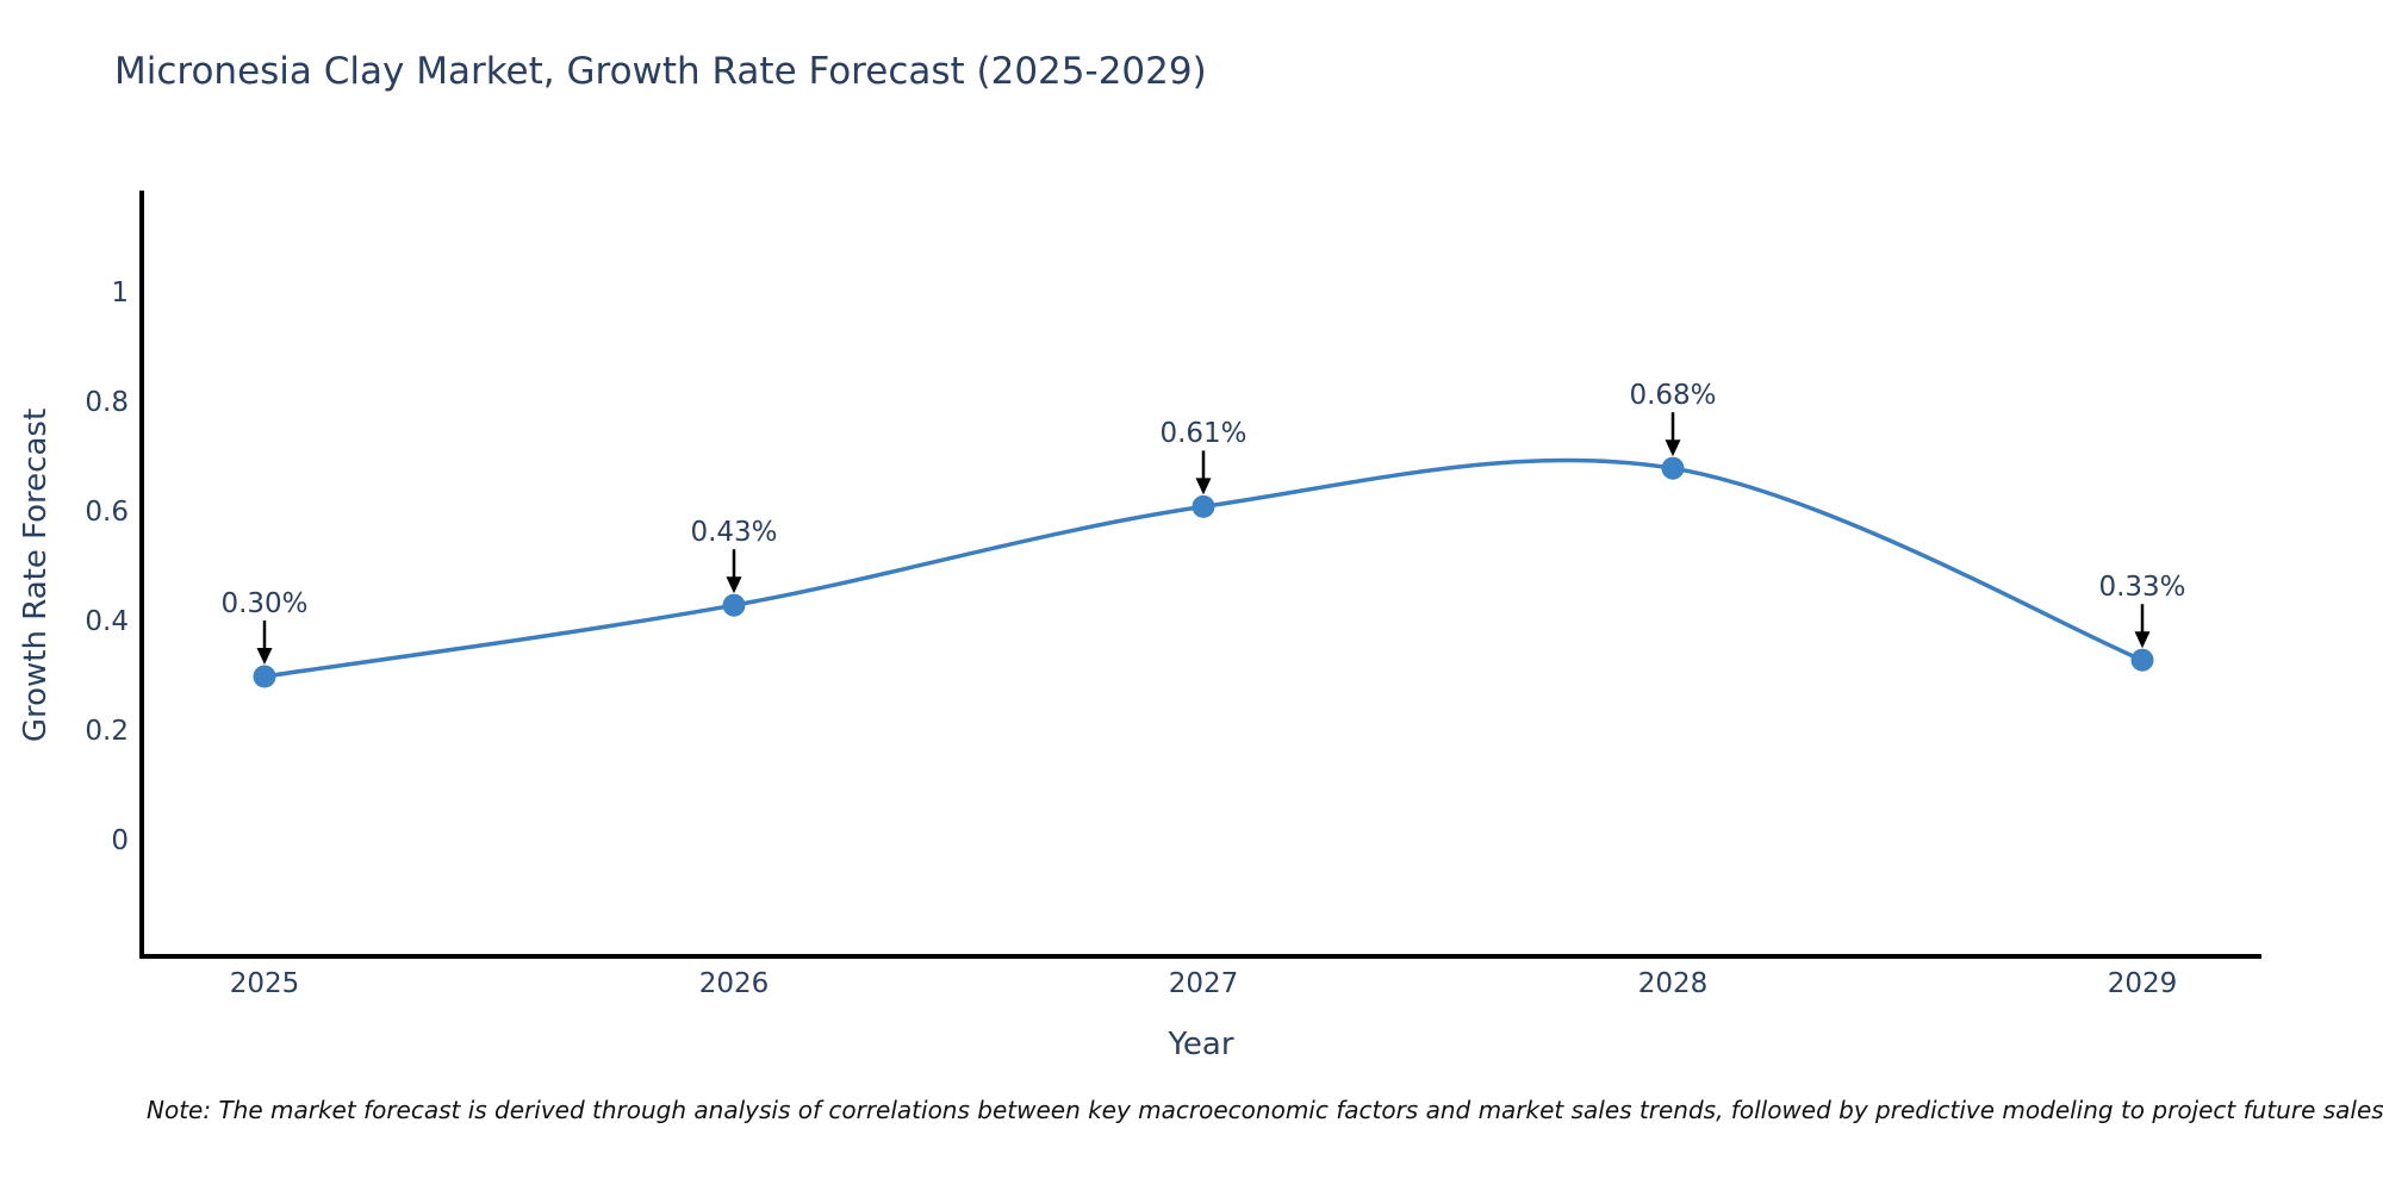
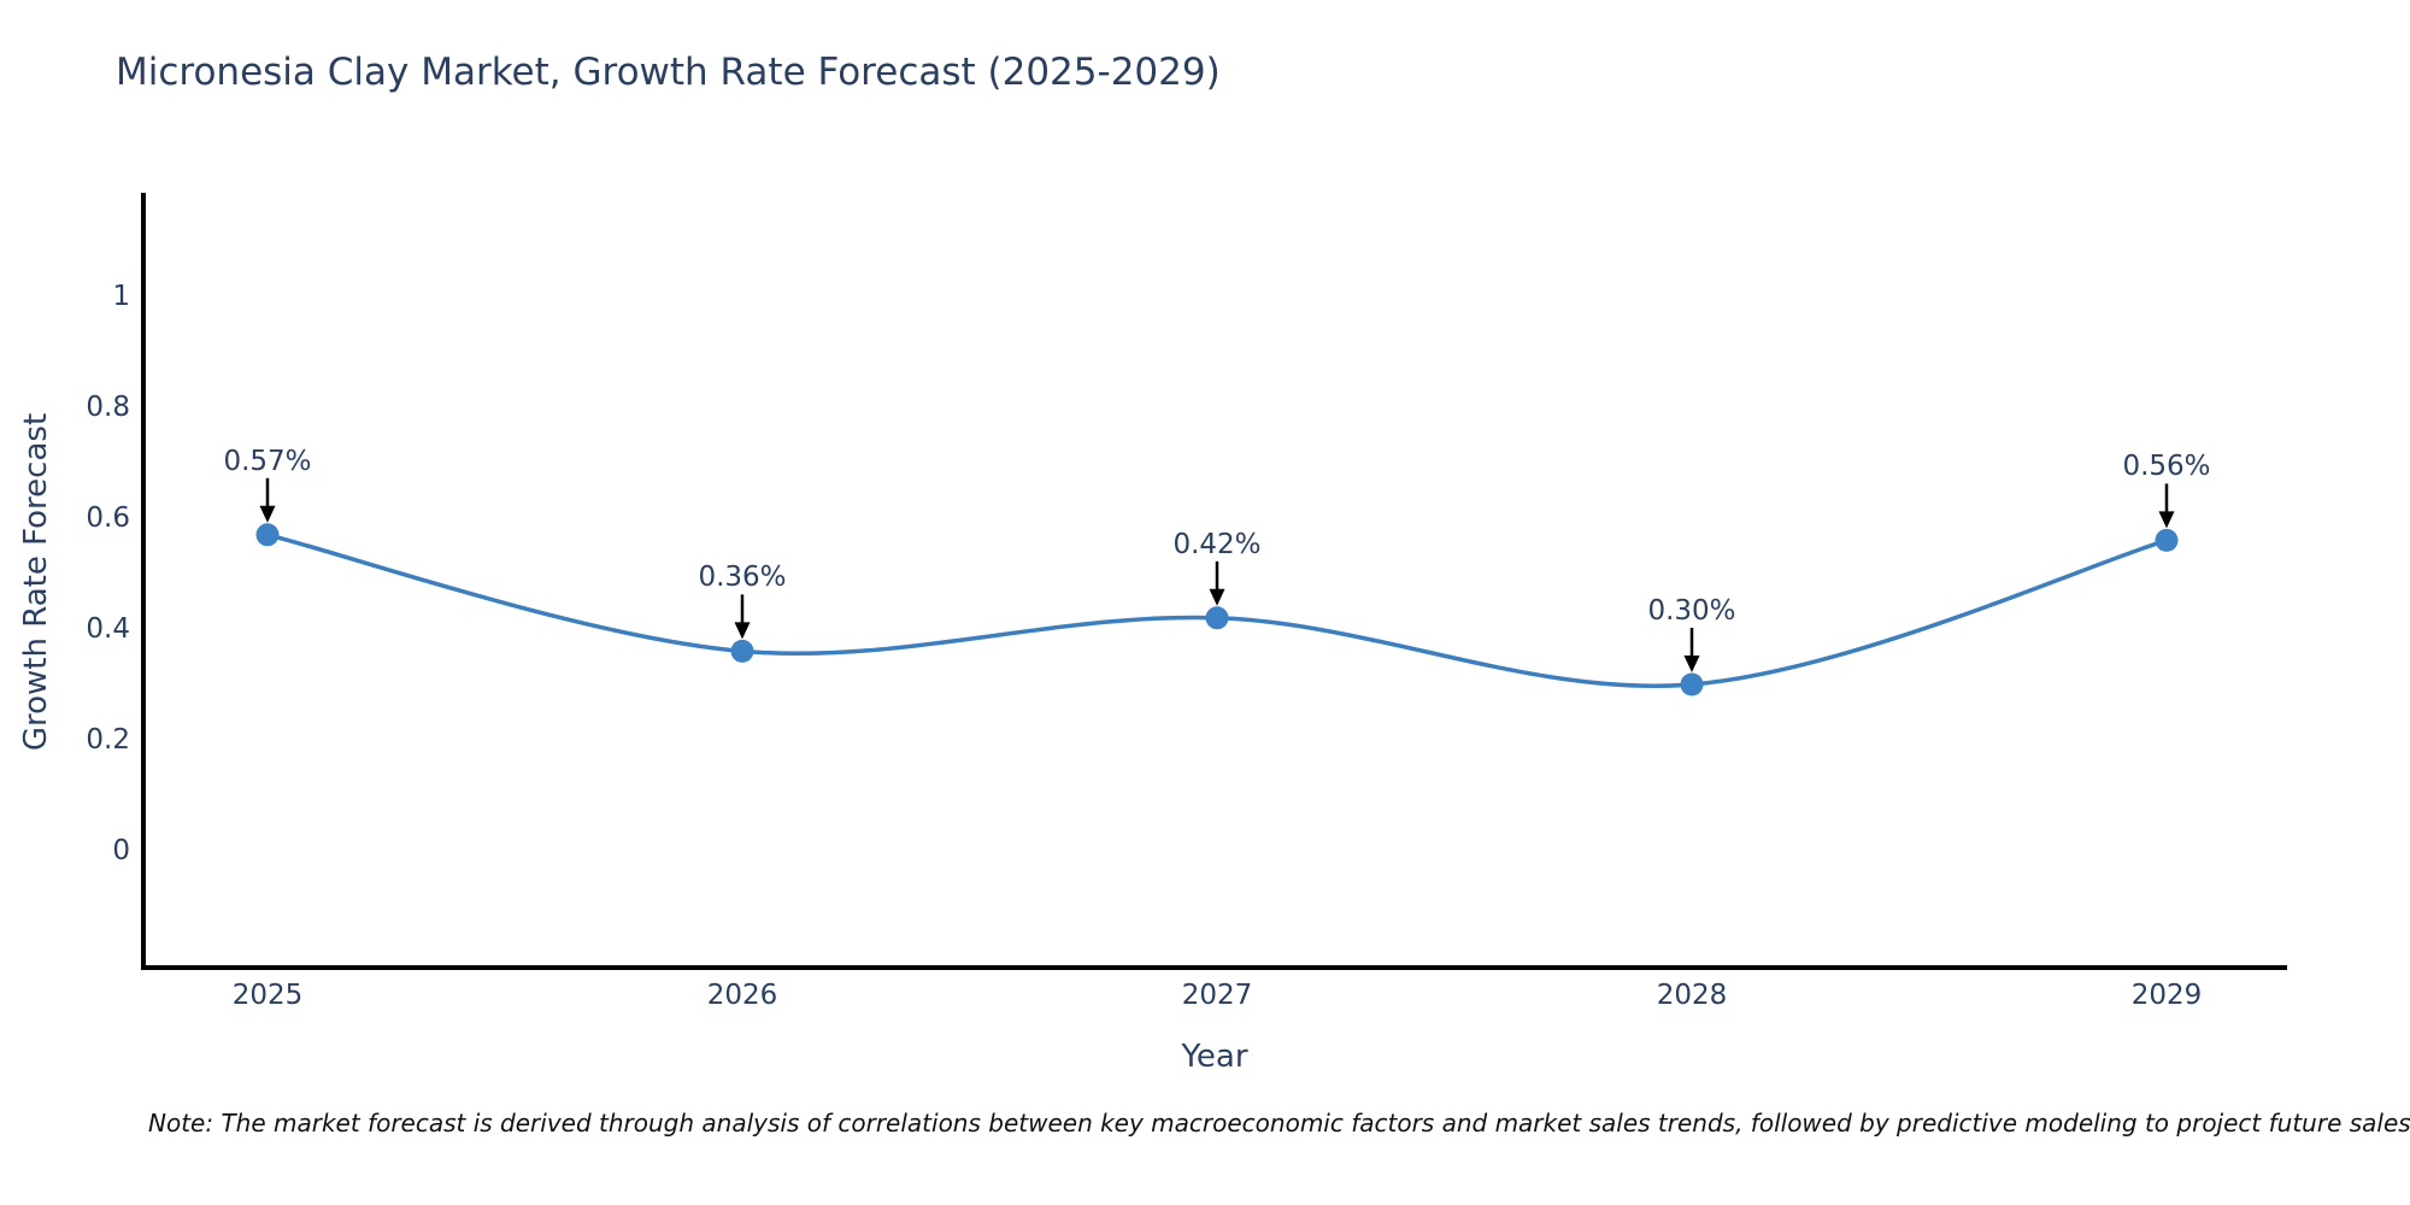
2025: 0.30% -> 0.57%
2026: 0.43% -> 0.36%
2027: 0.61% -> 0.42%
2028: 0.68% -> 0.30%
2029: 0.33% -> 0.56%
